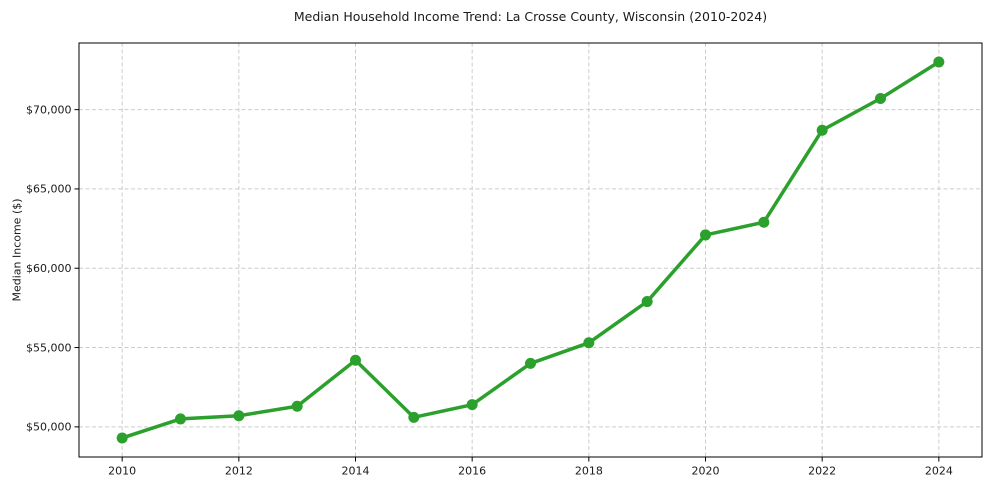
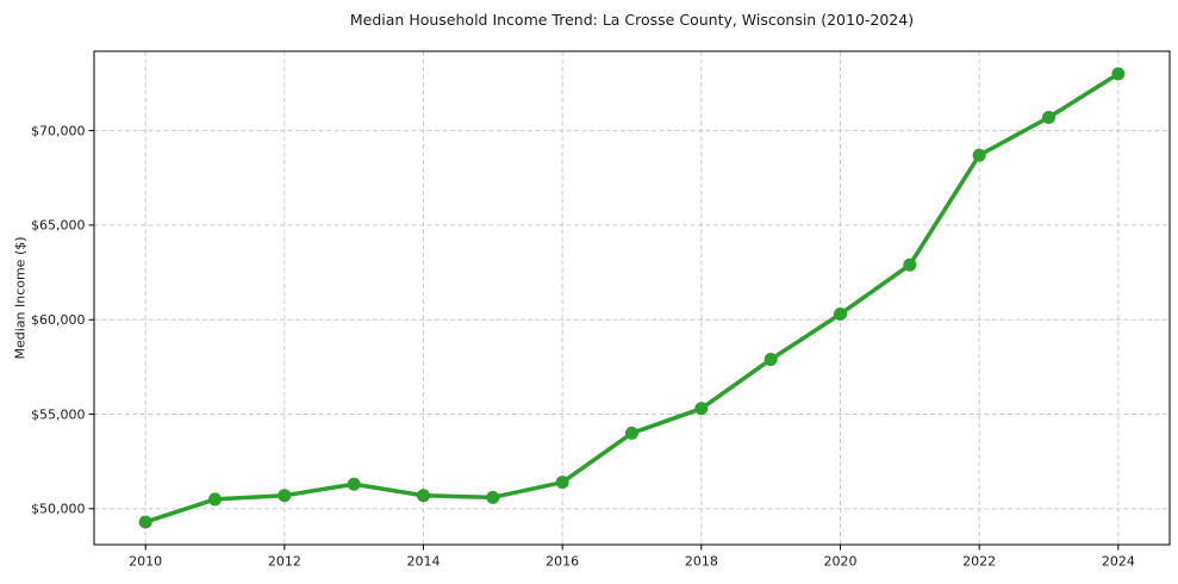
2014: $54200 -> $50700
2020: $62100 -> $60300
